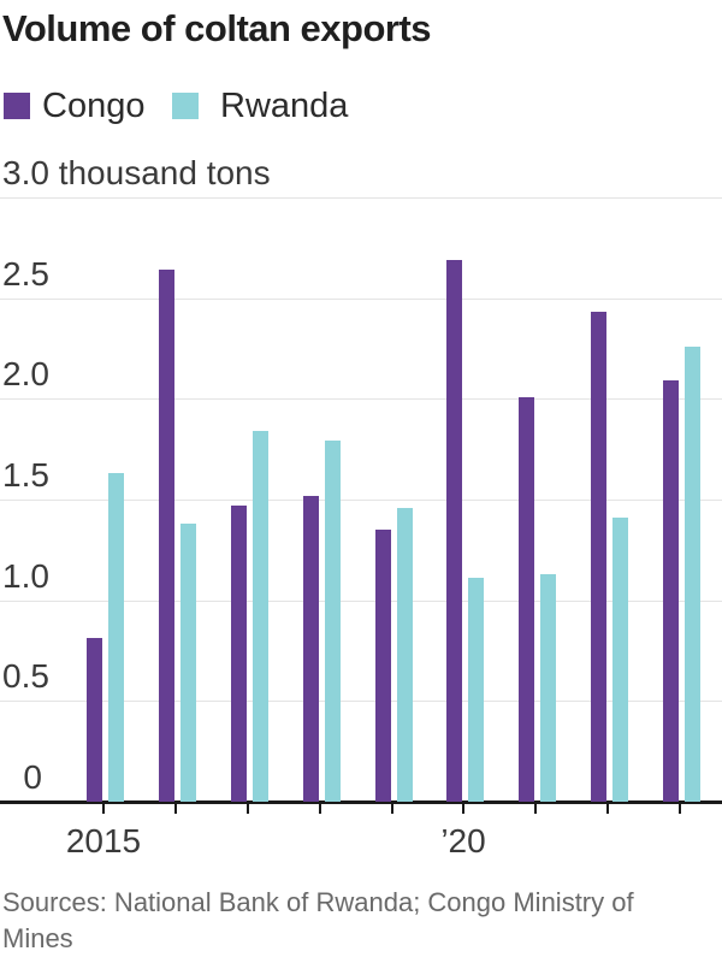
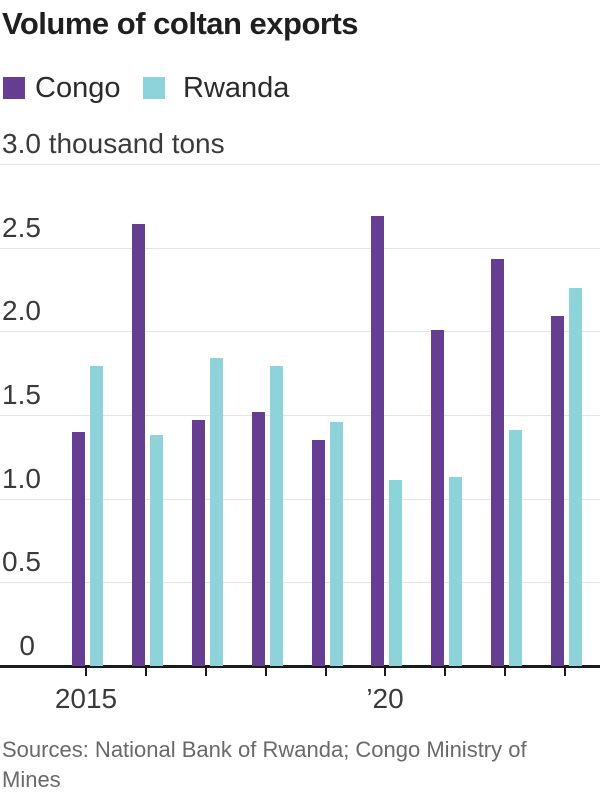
Congo/2015: 0.81 -> 1.40
Rwanda/2015: 1.63 -> 1.79
